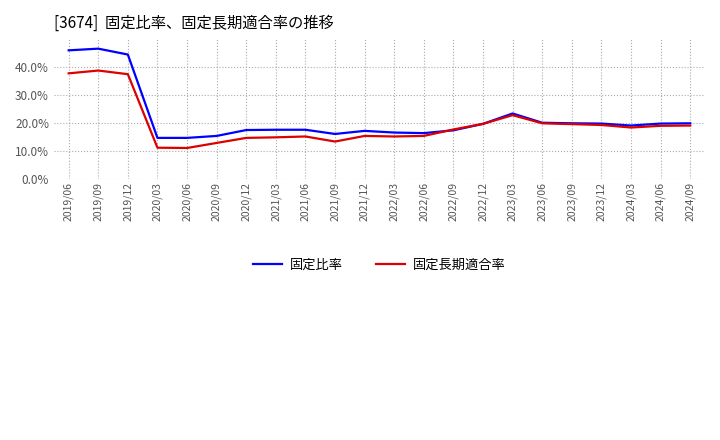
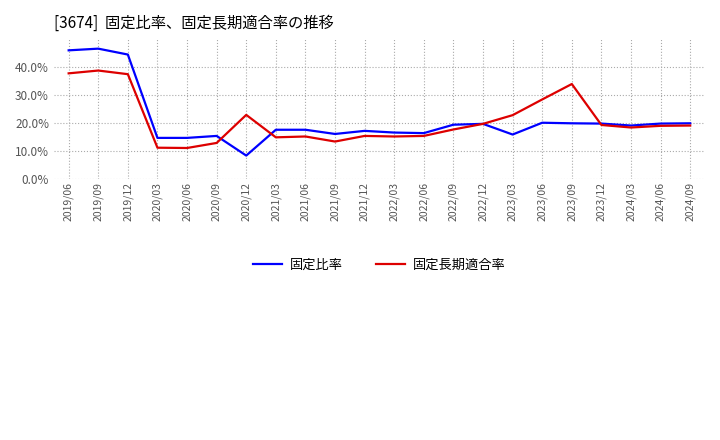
固定比率/2020/12: 17.6% -> 8.5%
固定長期適合率/2020/12: 14.8% -> 23.0%
固定比率/2022/09: 17.5% -> 19.5%
固定比率/2023/03: 23.5% -> 16.0%
固定長期適合率/2023/06: 20.0% -> 28.5%
固定長期適合率/2023/09: 19.7% -> 34.0%
